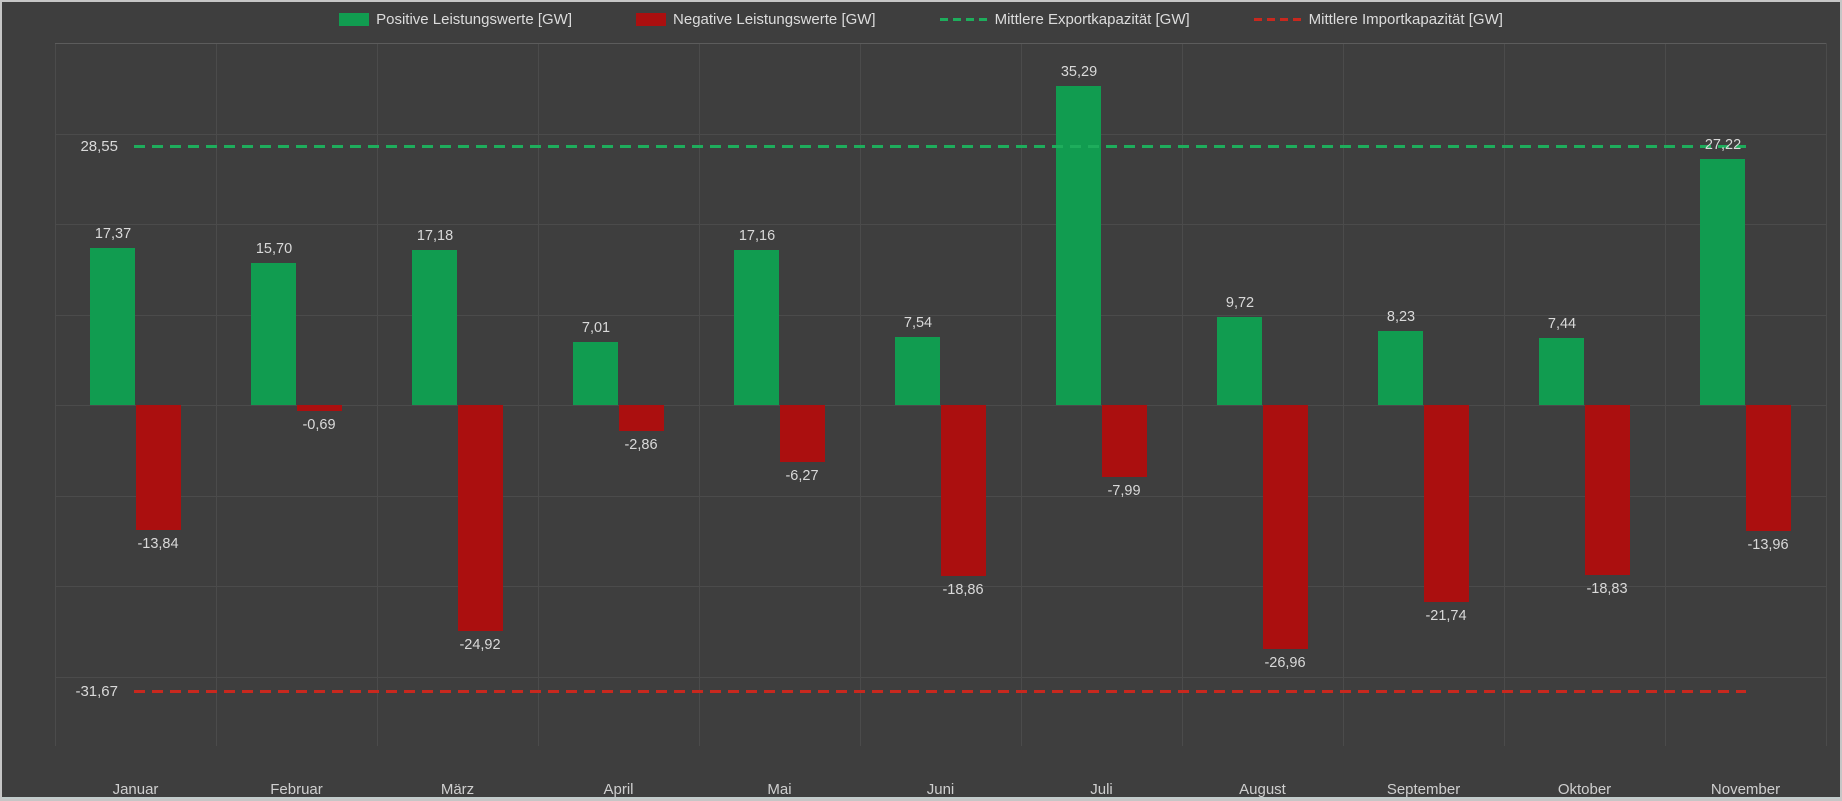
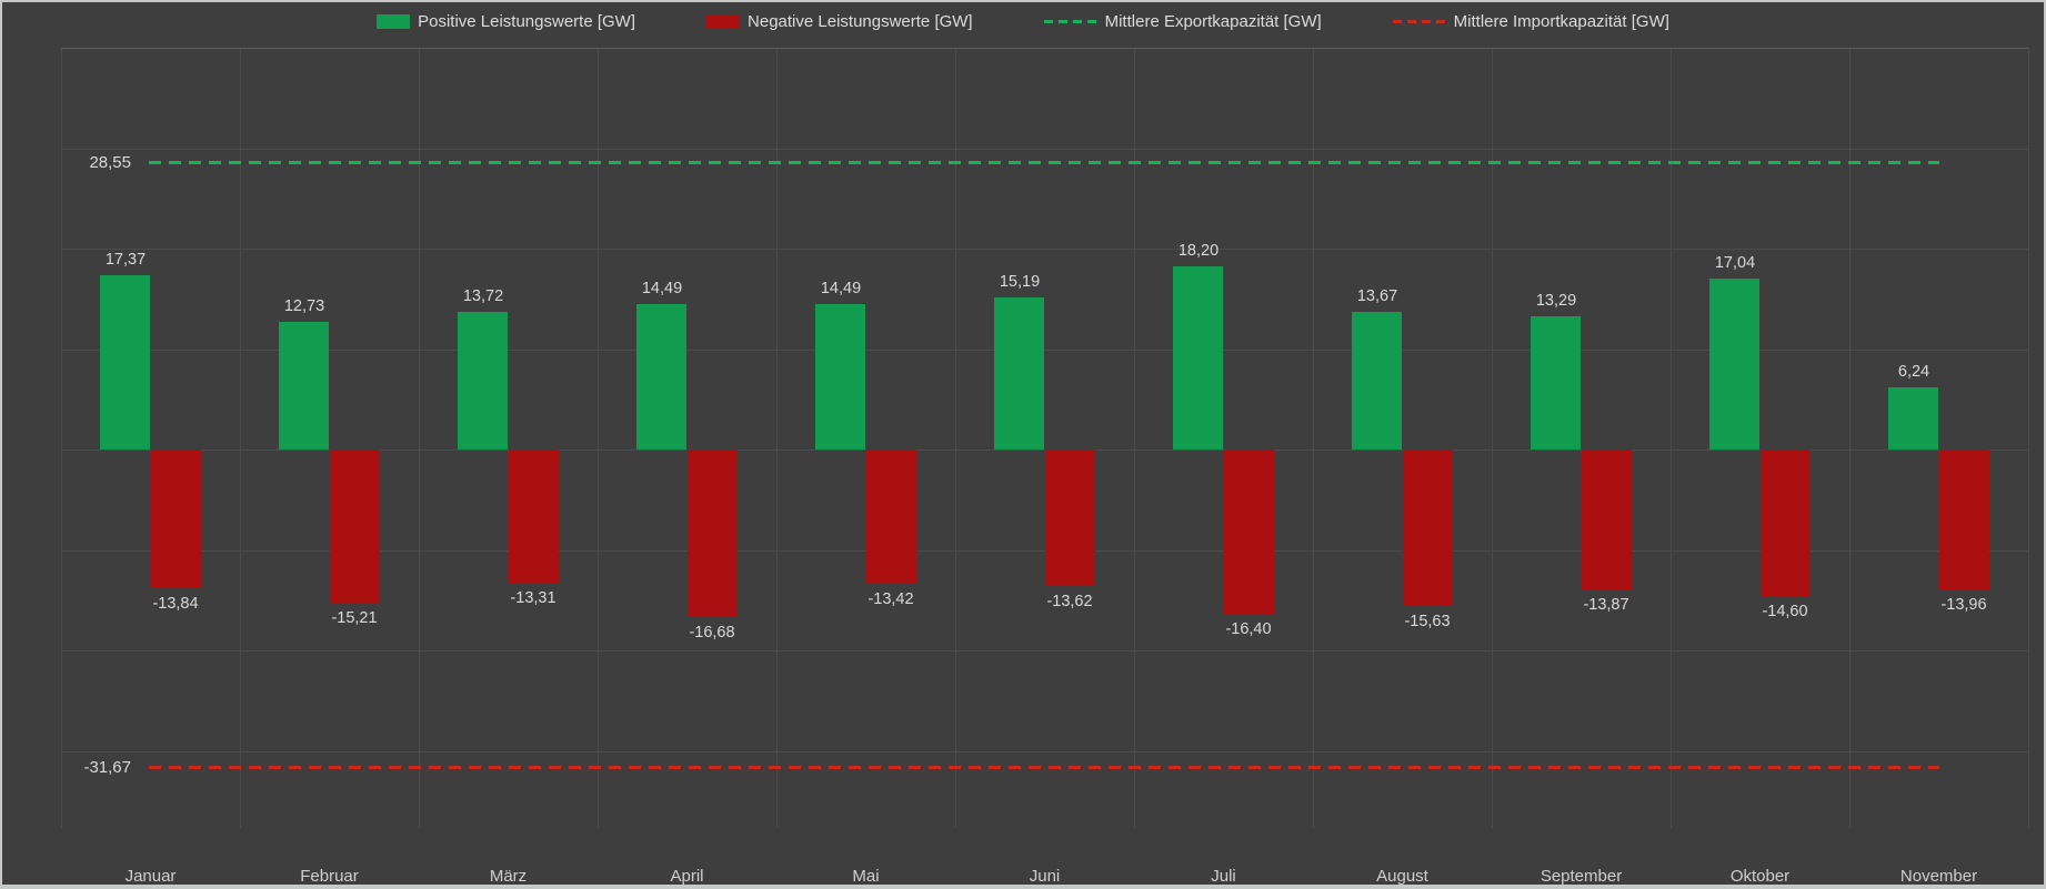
Positive Leistungswerte [GW]/Februar: 15,70 -> 12,73
Negative Leistungswerte [GW]/Februar: -0,69 -> -15,21
Positive Leistungswerte [GW]/März: 17,18 -> 13,72
Negative Leistungswerte [GW]/März: -24,92 -> -13,31
Positive Leistungswerte [GW]/April: 7,01 -> 14,49
Negative Leistungswerte [GW]/April: -2,86 -> -16,68
Positive Leistungswerte [GW]/Mai: 17,16 -> 14,49
Negative Leistungswerte [GW]/Mai: -6,27 -> -13,42
Positive Leistungswerte [GW]/Juni: 7,54 -> 15,19
Negative Leistungswerte [GW]/Juni: -18,86 -> -13,62
Positive Leistungswerte [GW]/Juli: 35,29 -> 18,20
Negative Leistungswerte [GW]/Juli: -7,99 -> -16,40
Positive Leistungswerte [GW]/August: 9,72 -> 13,67
Negative Leistungswerte [GW]/August: -26,96 -> -15,63
Positive Leistungswerte [GW]/September: 8,23 -> 13,29
Negative Leistungswerte [GW]/September: -21,74 -> -13,87
Positive Leistungswerte [GW]/Oktober: 7,44 -> 17,04
Negative Leistungswerte [GW]/Oktober: -18,83 -> -14,60
Positive Leistungswerte [GW]/November: 27,22 -> 6,24
